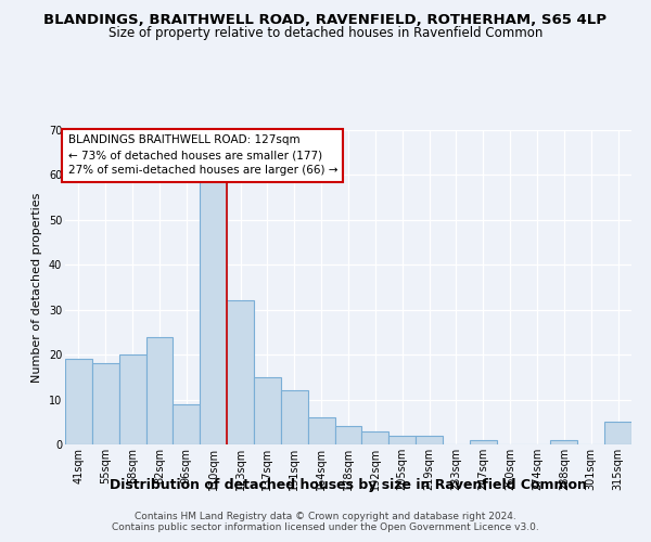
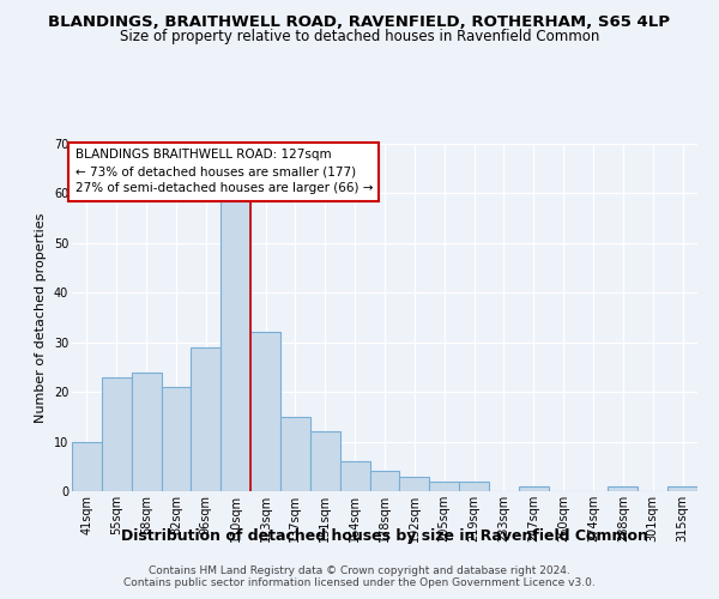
41sqm: 19 -> 10
55sqm: 18 -> 23
68sqm: 20 -> 24
82sqm: 24 -> 21
96sqm: 9 -> 29
315sqm: 5 -> 1
